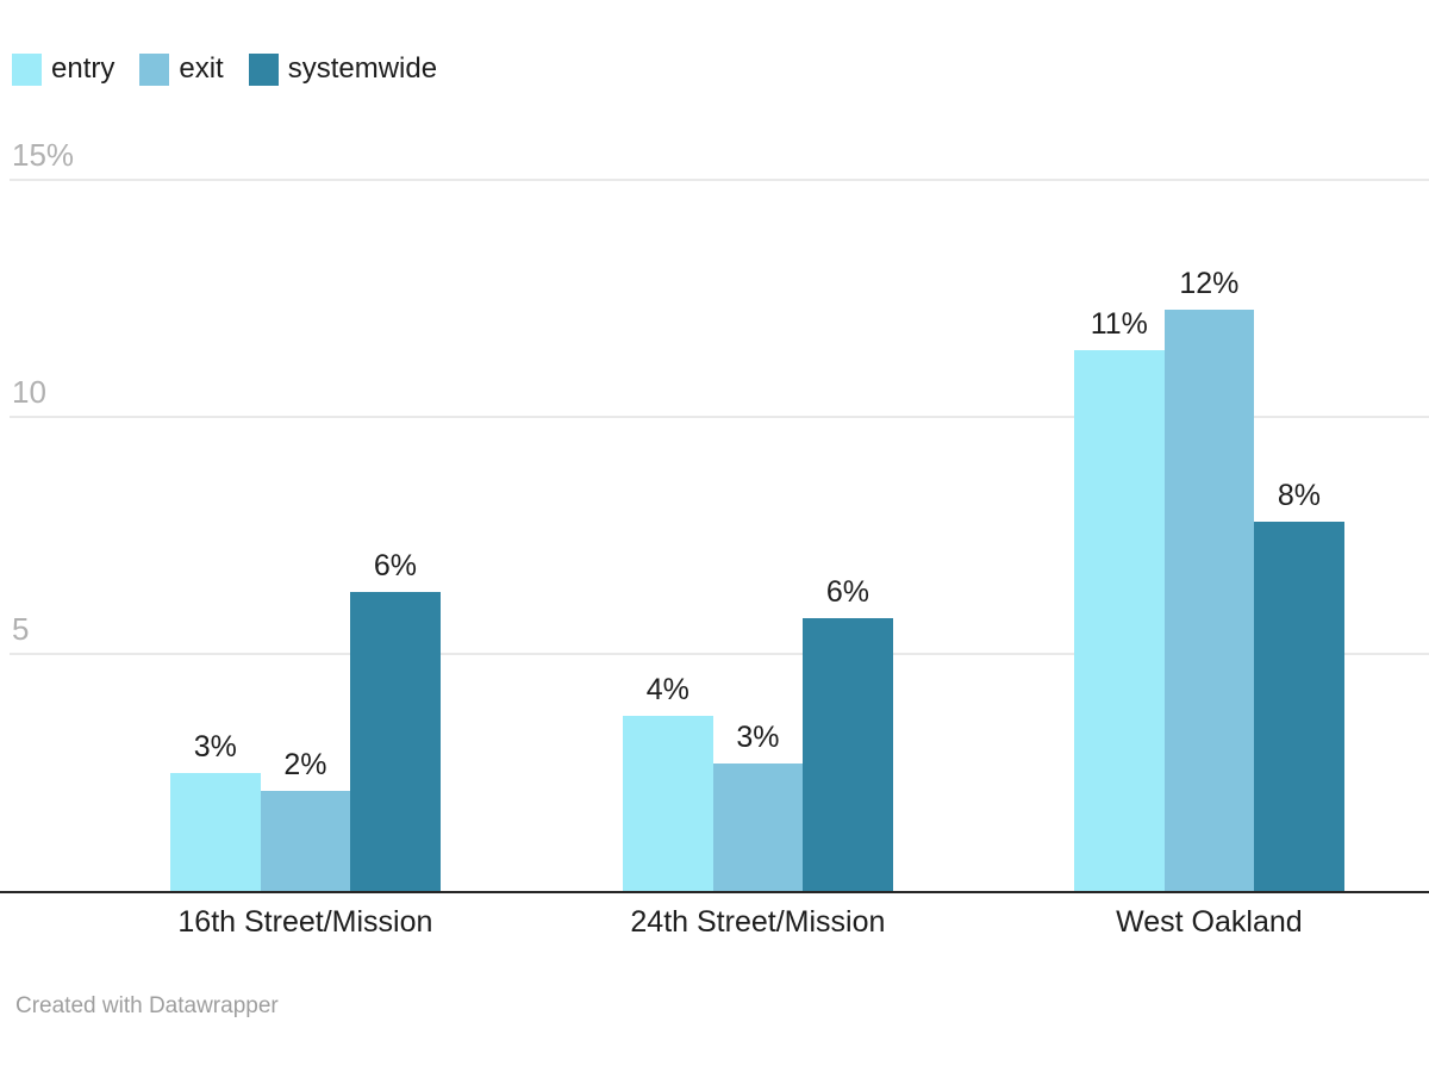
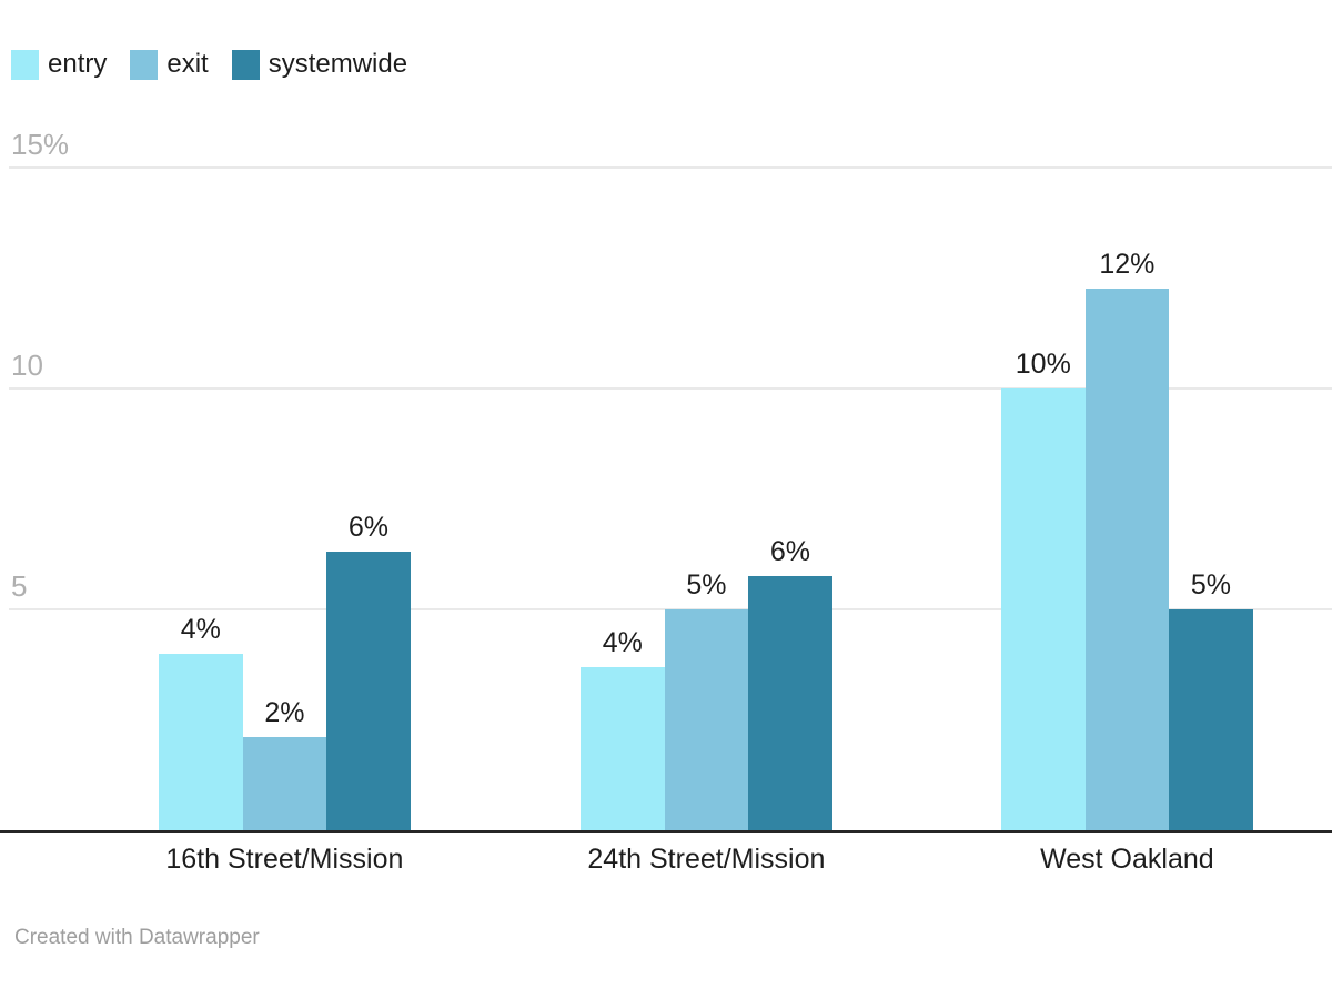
entry/16th Street/Mission: 3% -> 4%
exit/24th Street/Mission: 3% -> 5%
entry/West Oakland: 11% -> 10%
systemwide/West Oakland: 8% -> 5%
